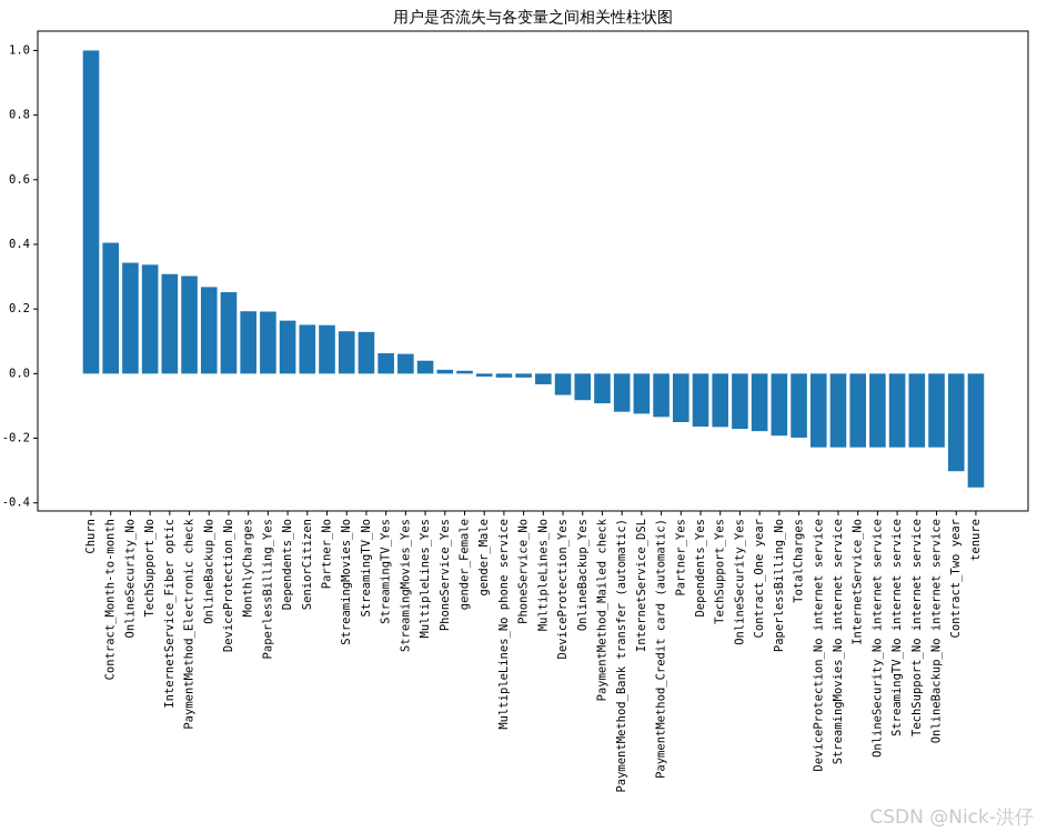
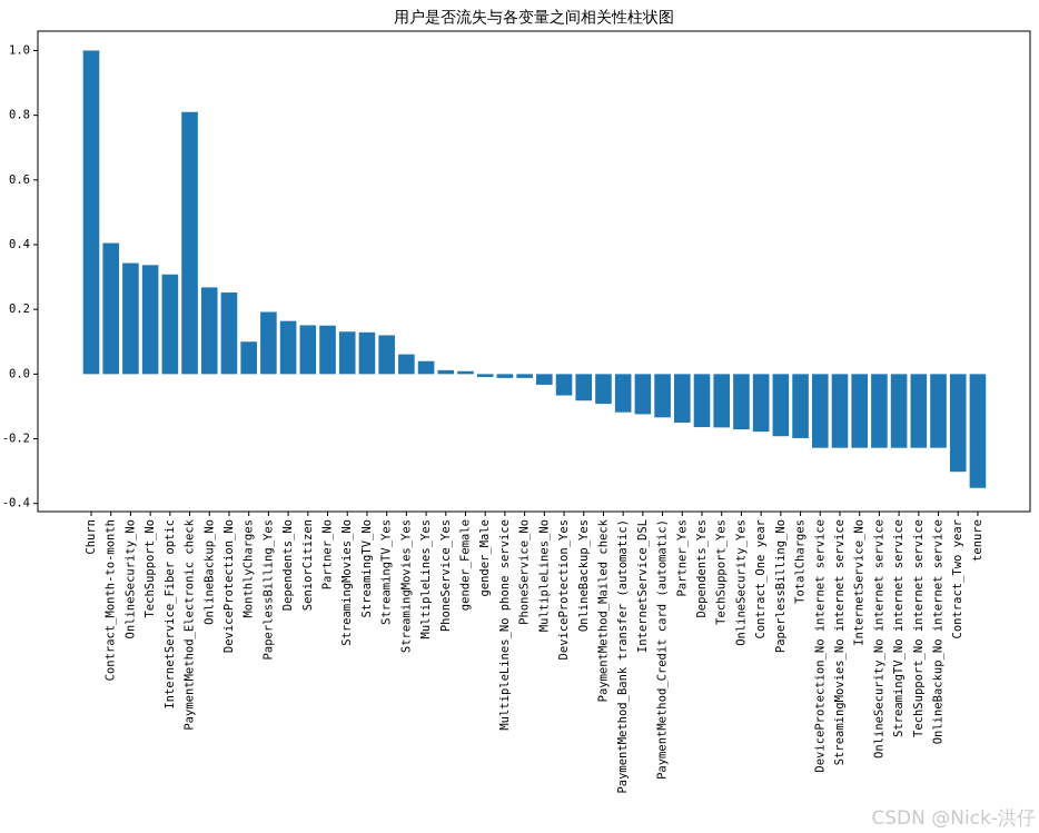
PaymentMethod_Electronic check: 0.30 -> 0.81
MonthlyCharges: 0.19 -> 0.10
StreamingTV_Yes: 0.06 -> 0.12
